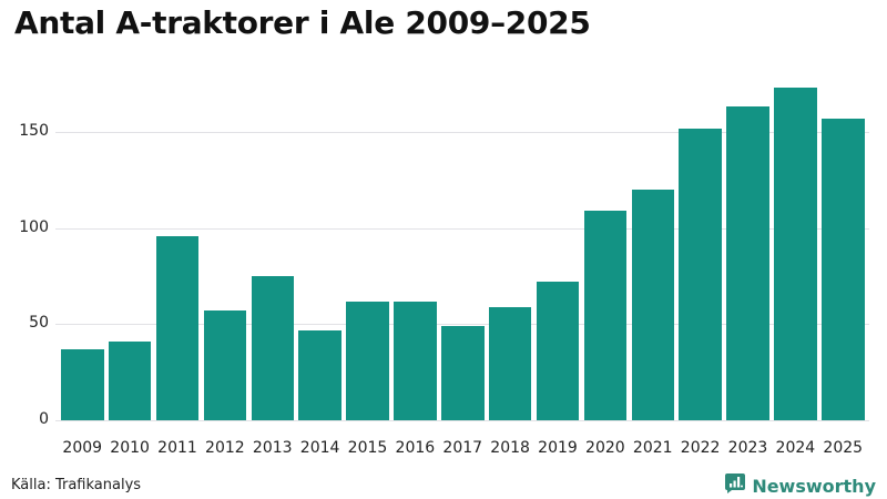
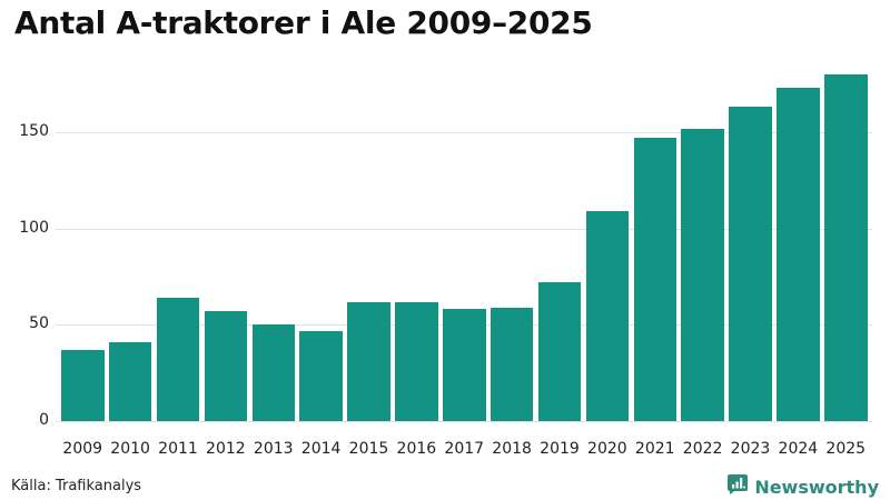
2011: 96 -> 64
2013: 75 -> 50
2017: 49 -> 58
2021: 120 -> 147
2025: 157 -> 180
